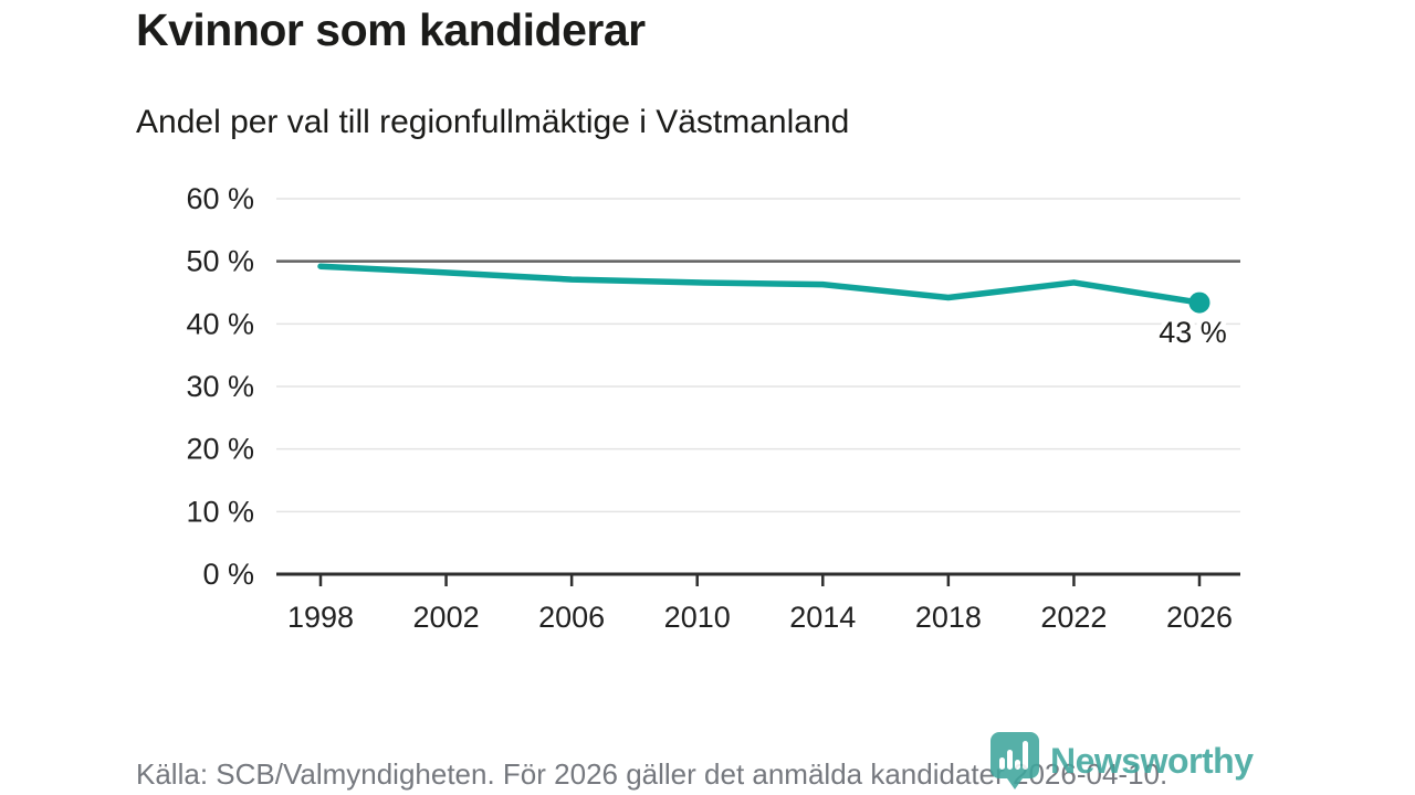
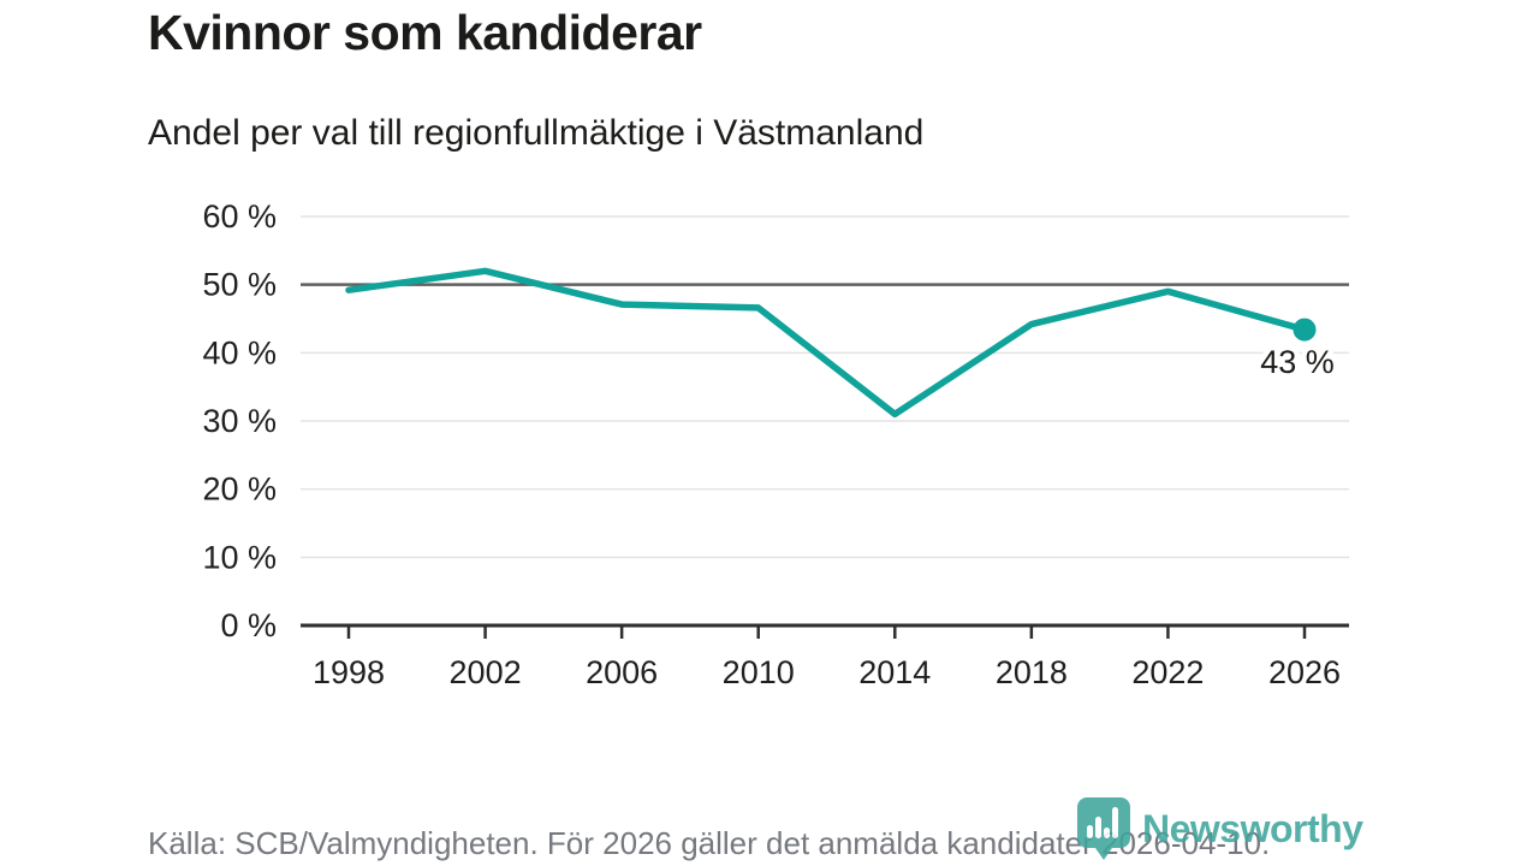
2002: 48% -> 52%
2014: 46% -> 31%
2022: 47% -> 49%
